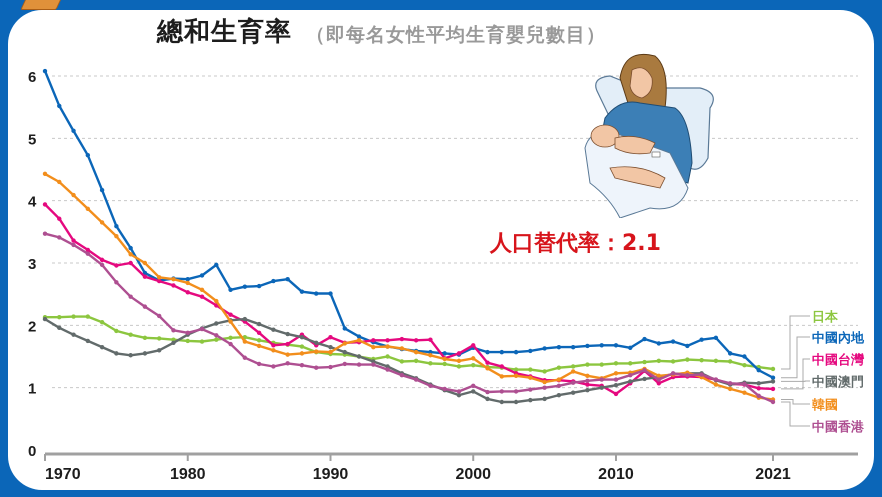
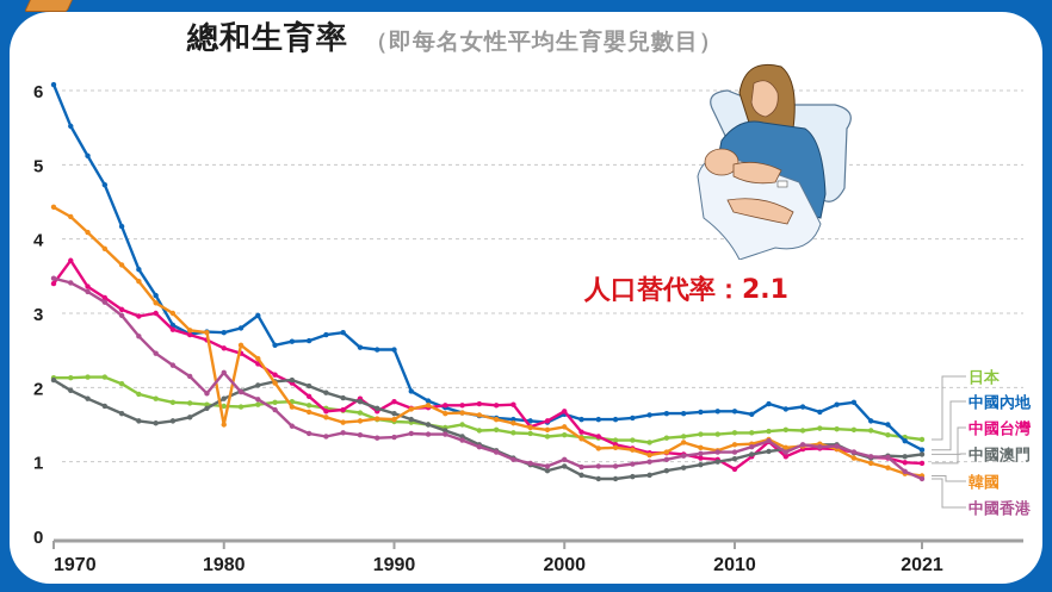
中國台灣/1970: 3.9 -> 3.4
韓國/1980: 2.7 -> 1.5
中國香港/1980: 1.9 -> 2.2
